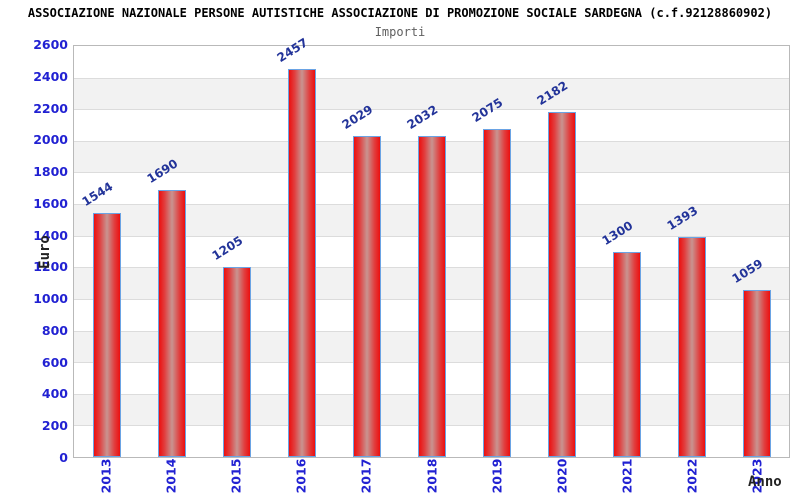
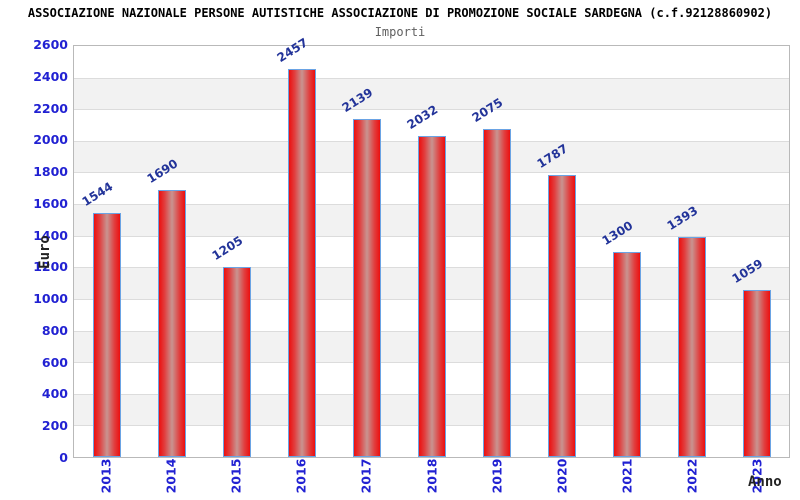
2017: 2029 -> 2139
2020: 2182 -> 1787
